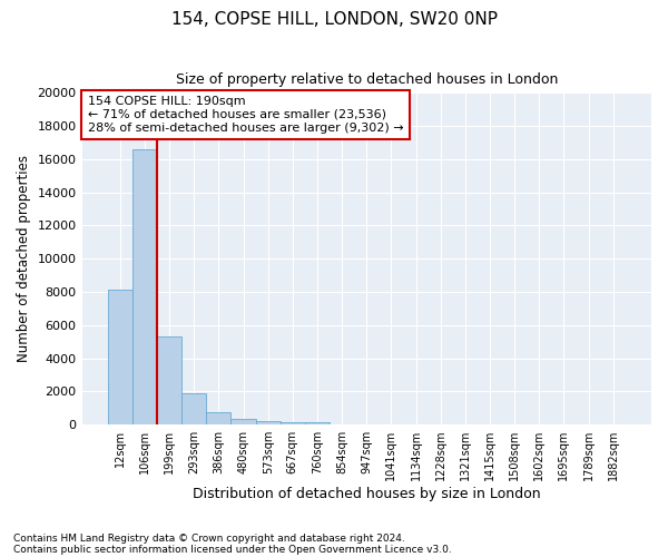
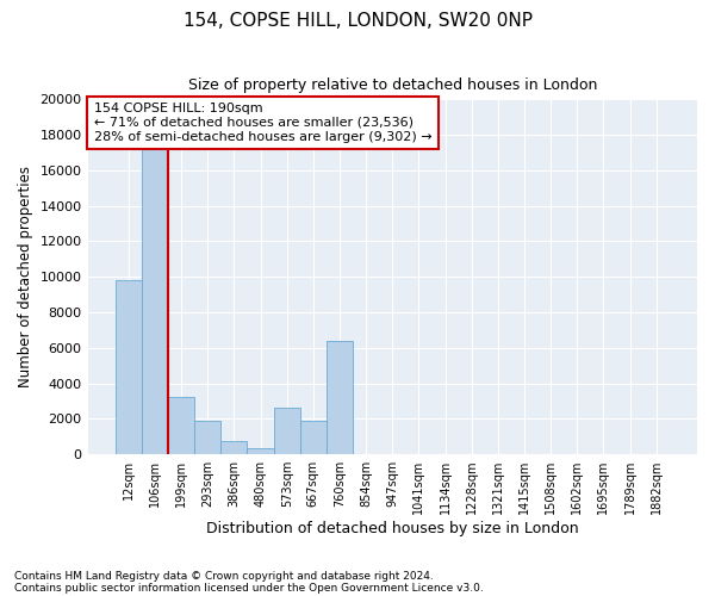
12sqm: 8100 -> 9800
106sqm: 16600 -> 17400
199sqm: 5300 -> 3200
573sqm: 200 -> 2600
667sqm: 200 -> 1900
760sqm: 100 -> 6400
